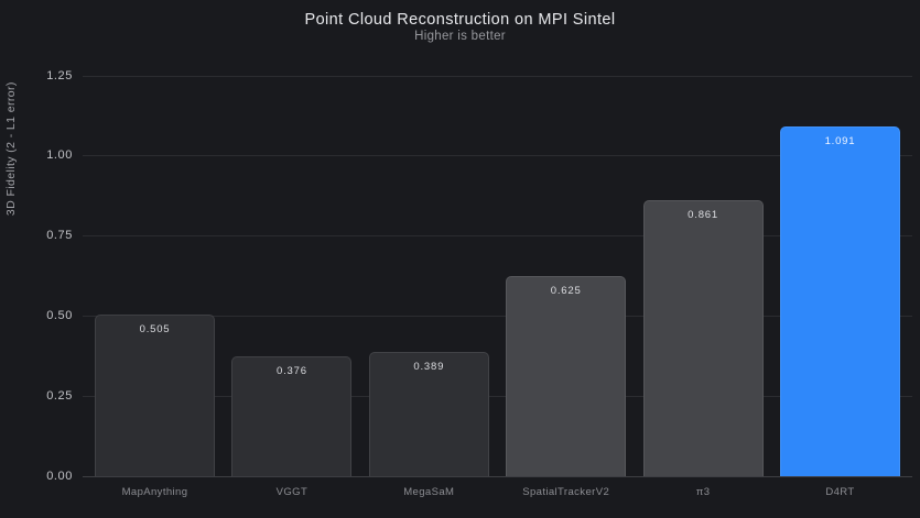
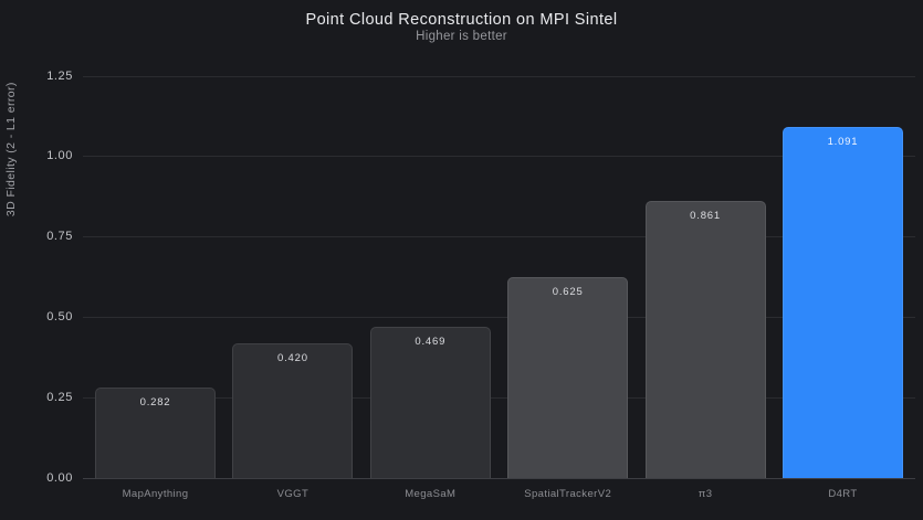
MapAnything: 0.505 -> 0.282
VGGT: 0.376 -> 0.420
MegaSaM: 0.389 -> 0.469
